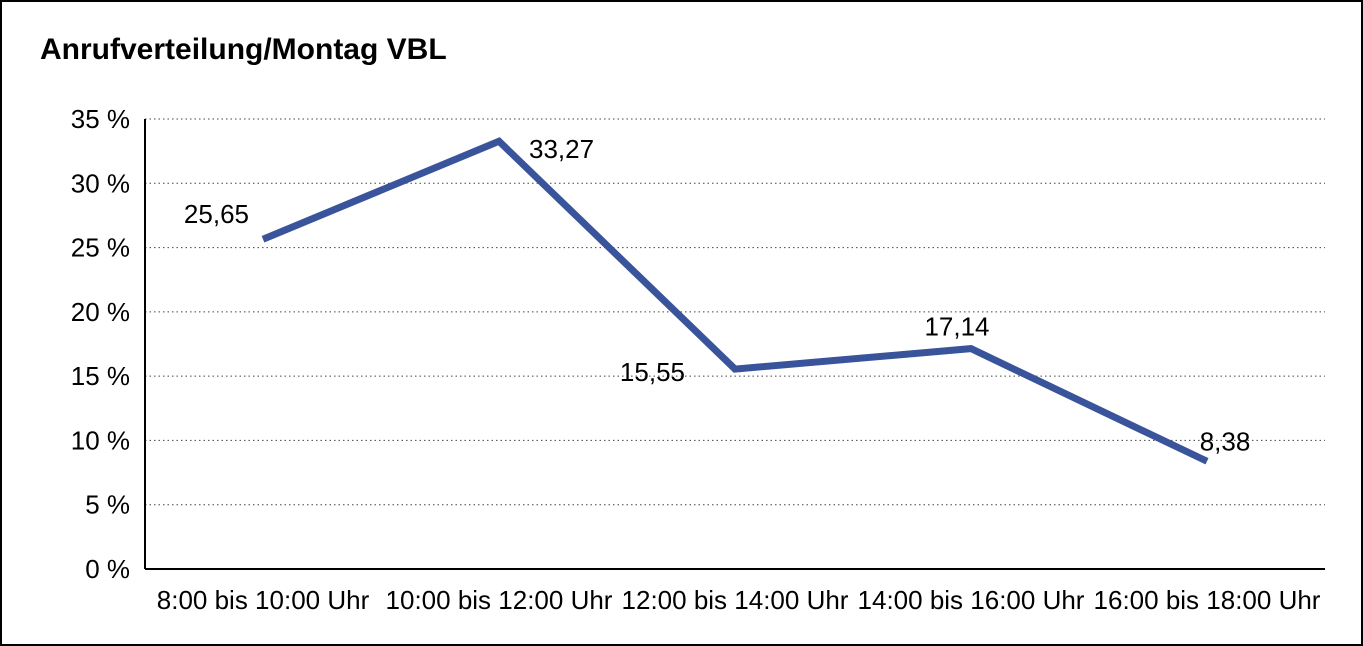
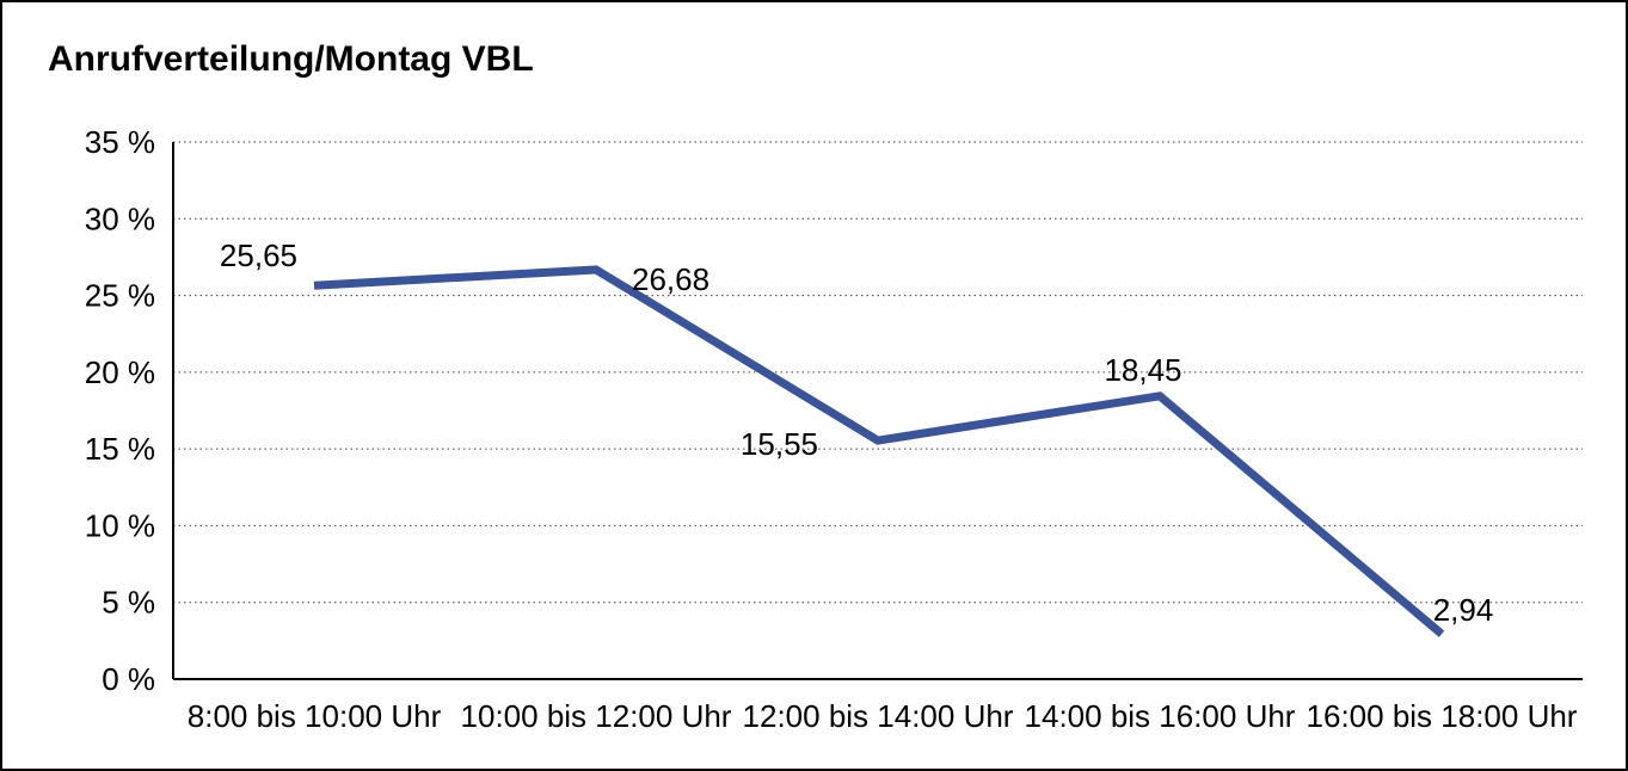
10:00 bis 12:00 Uhr: 33,27 -> 26,68
14:00 bis 16:00 Uhr: 17,14 -> 18,45
16:00 bis 18:00 Uhr: 8,38 -> 2,94
